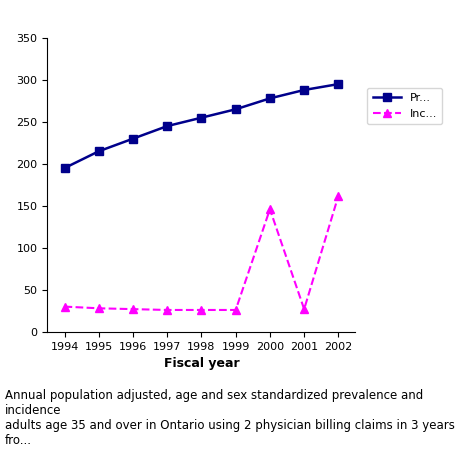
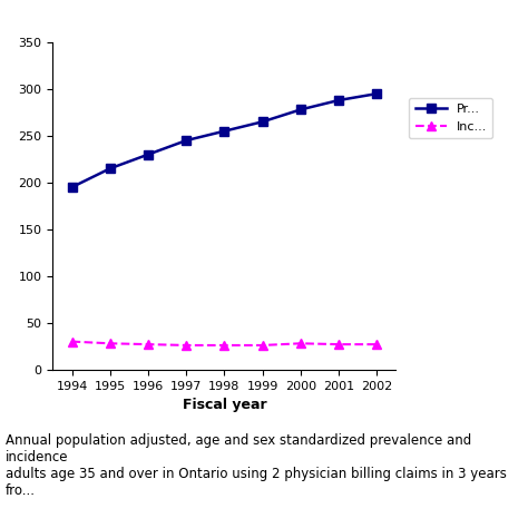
Inc.../2000: 146 -> 28
Inc.../2002: 162 -> 27
